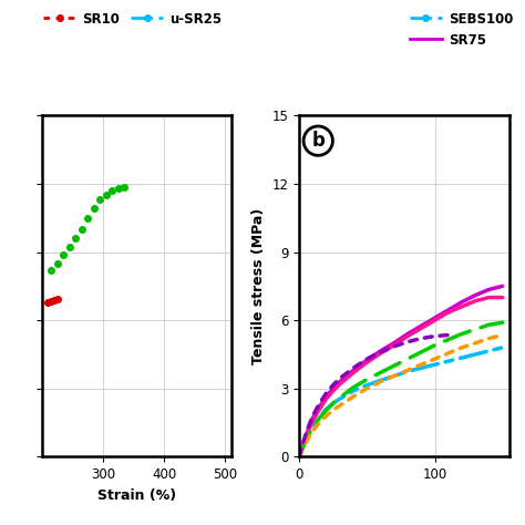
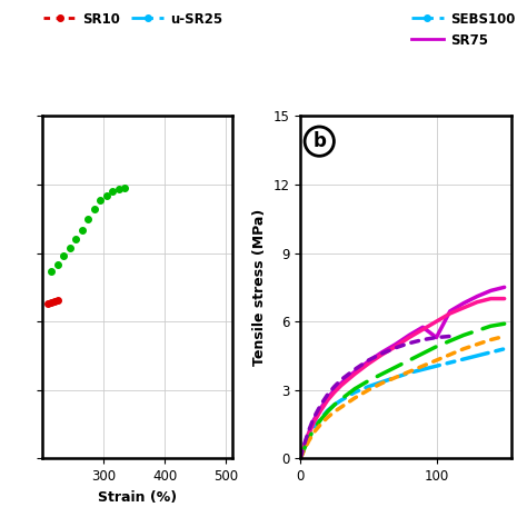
SR75/100: 6.10 -> 5.30
